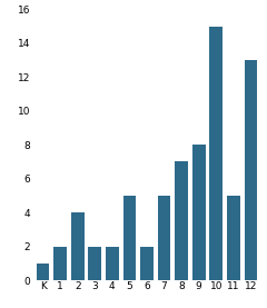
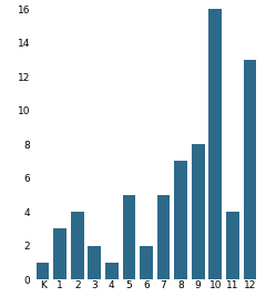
1: 2 -> 3
4: 2 -> 1
10: 15 -> 16
11: 5 -> 4
